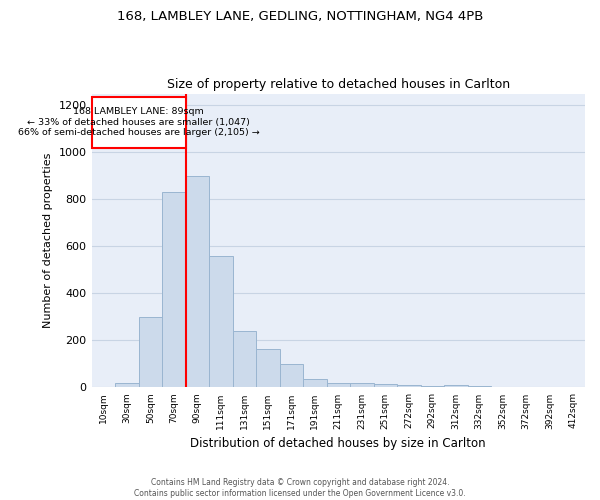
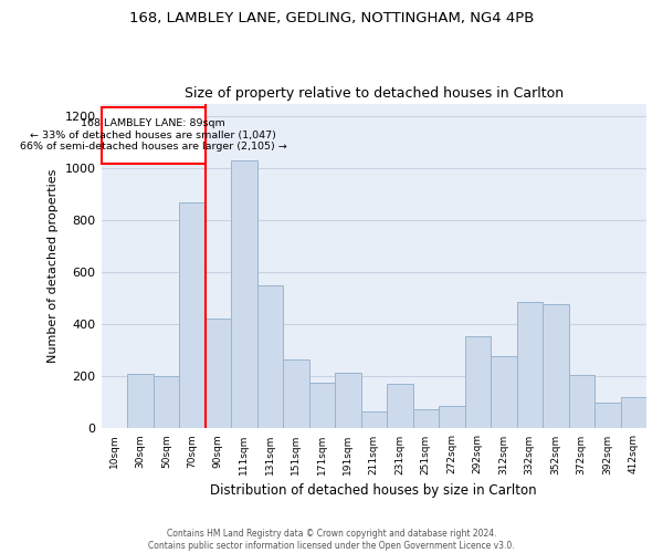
30sqm: 20 -> 210
50sqm: 300 -> 200
70sqm: 830 -> 870
90sqm: 900 -> 425
111sqm: 560 -> 1030
131sqm: 240 -> 550
151sqm: 165 -> 265
171sqm: 100 -> 175
191sqm: 35 -> 215
211sqm: 20 -> 65
231sqm: 20 -> 170
251sqm: 15 -> 75
272sqm: 10 -> 85
292sqm: 8 -> 355
312sqm: 10 -> 280
332sqm: 8 -> 485
352sqm: 2 -> 480
372sqm: 2 -> 205
392sqm: 2 -> 100
412sqm: 2 -> 120
